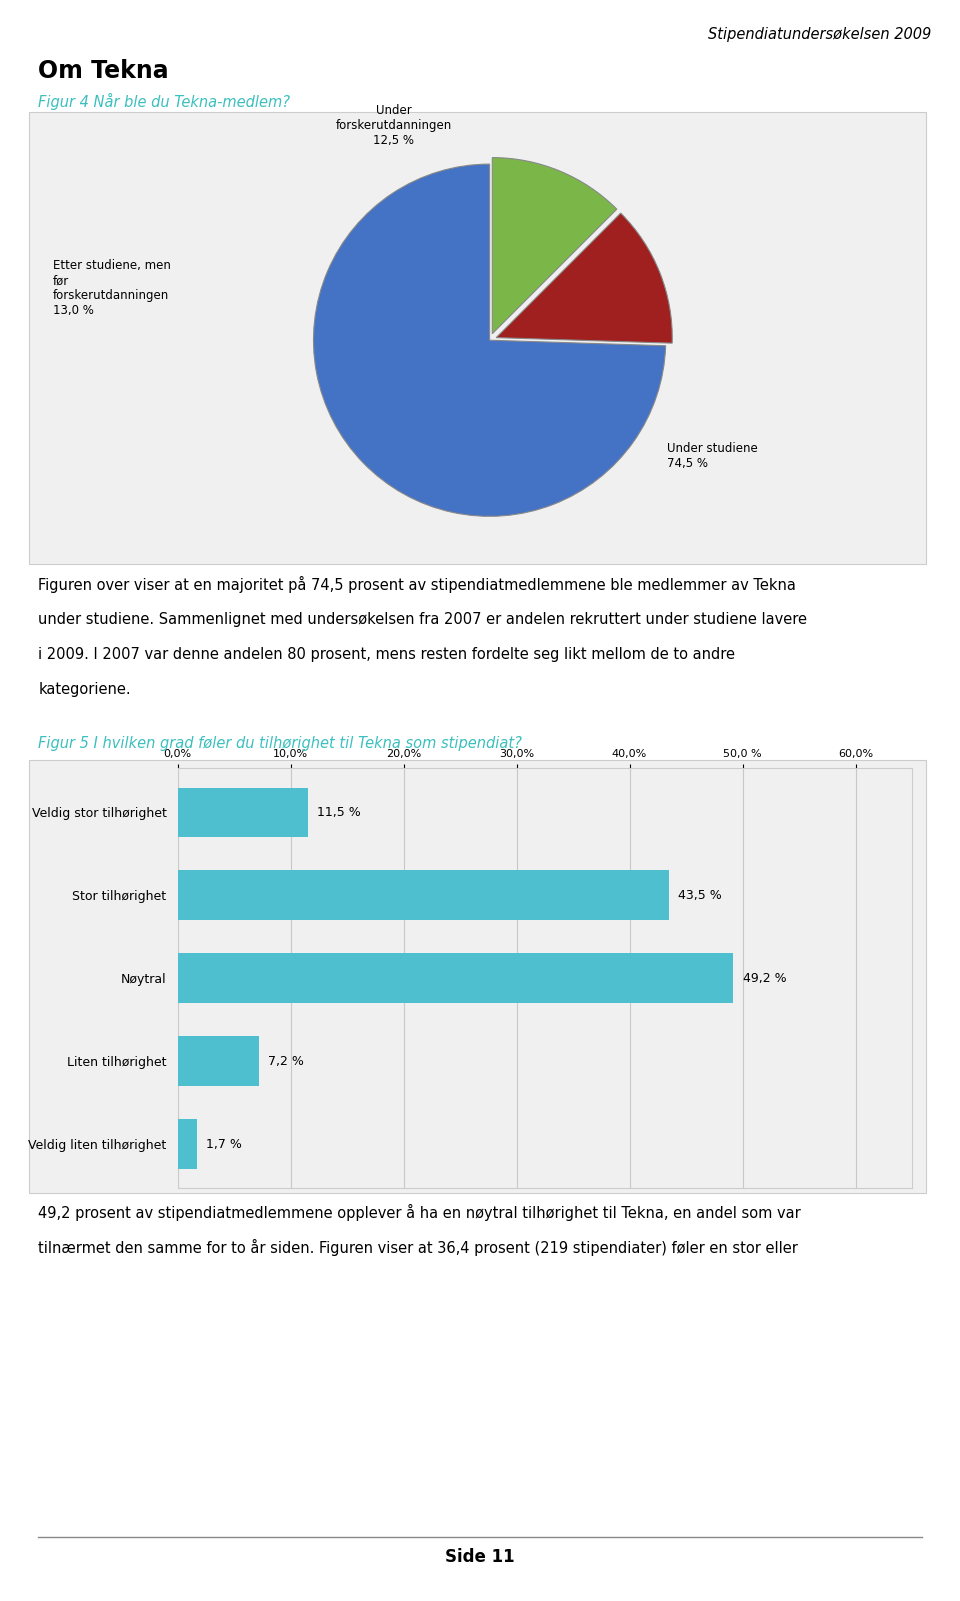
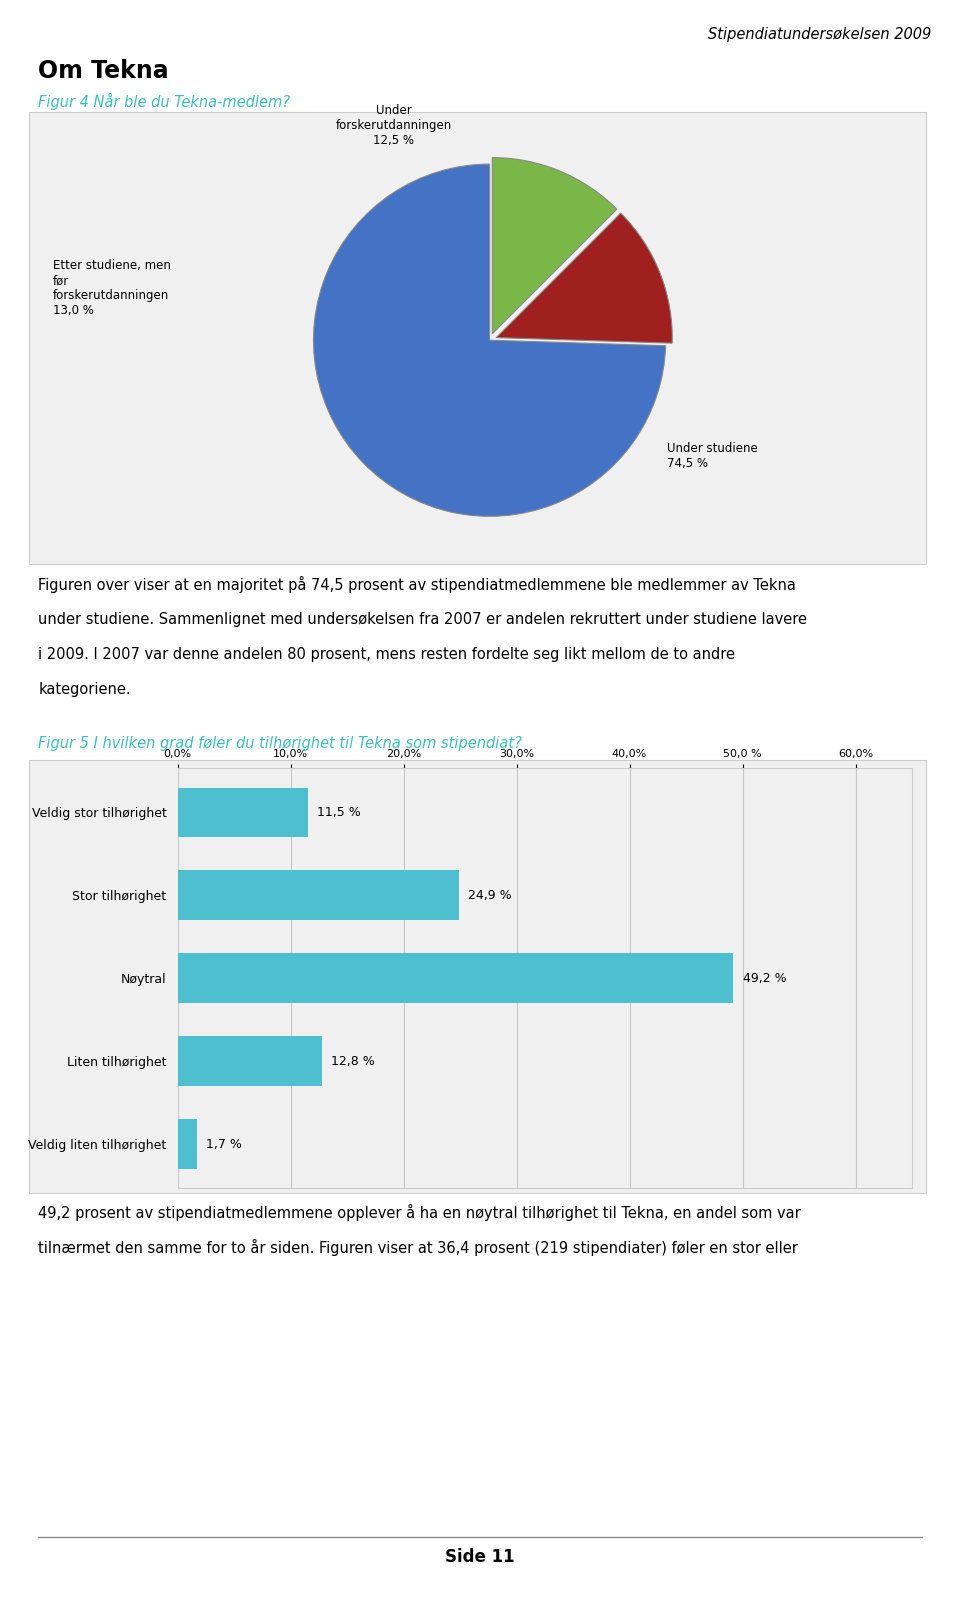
Stor tilhørighet: 43,5 -> 24,9
Liten tilhørighet: 7,2 -> 12,8
